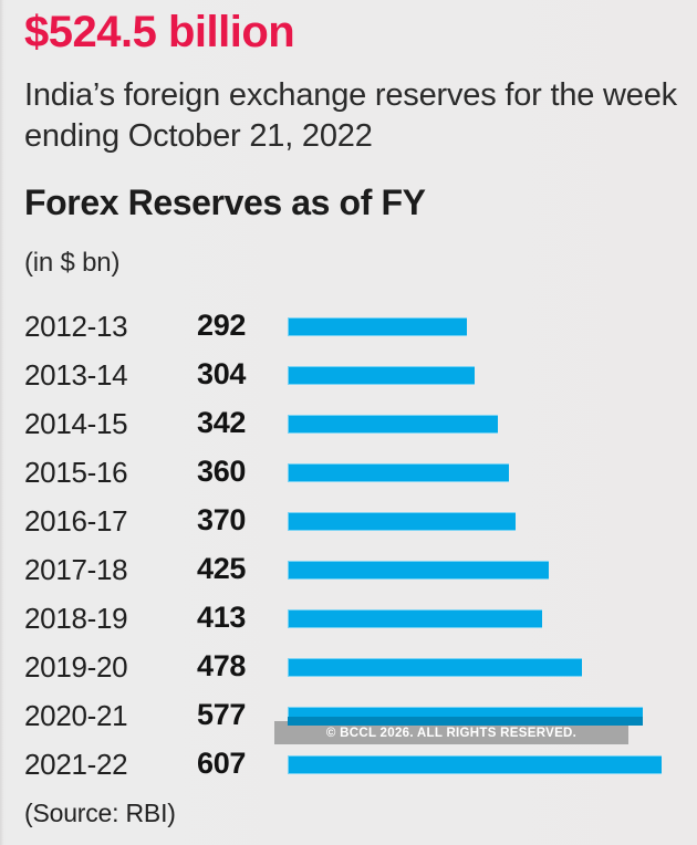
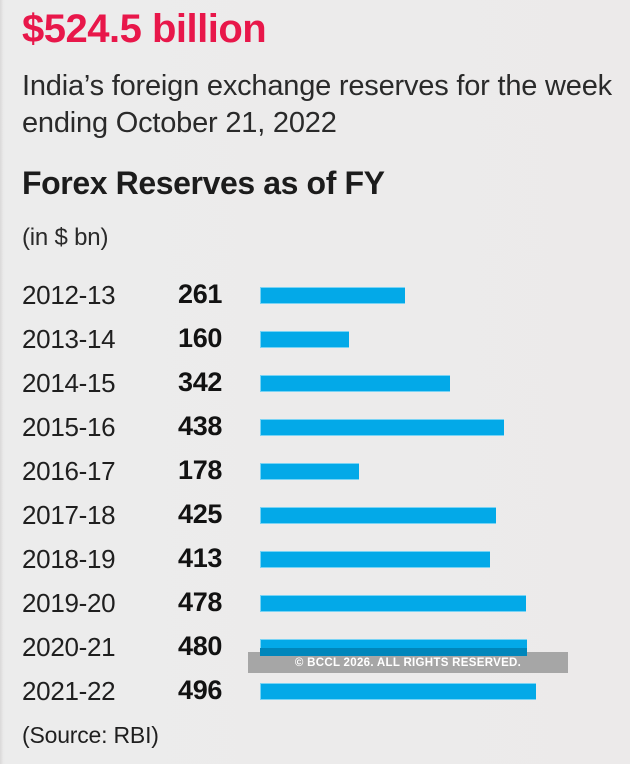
2012-13: 292 -> 261
2013-14: 304 -> 160
2015-16: 360 -> 438
2016-17: 370 -> 178
2020-21: 577 -> 480
2021-22: 607 -> 496
